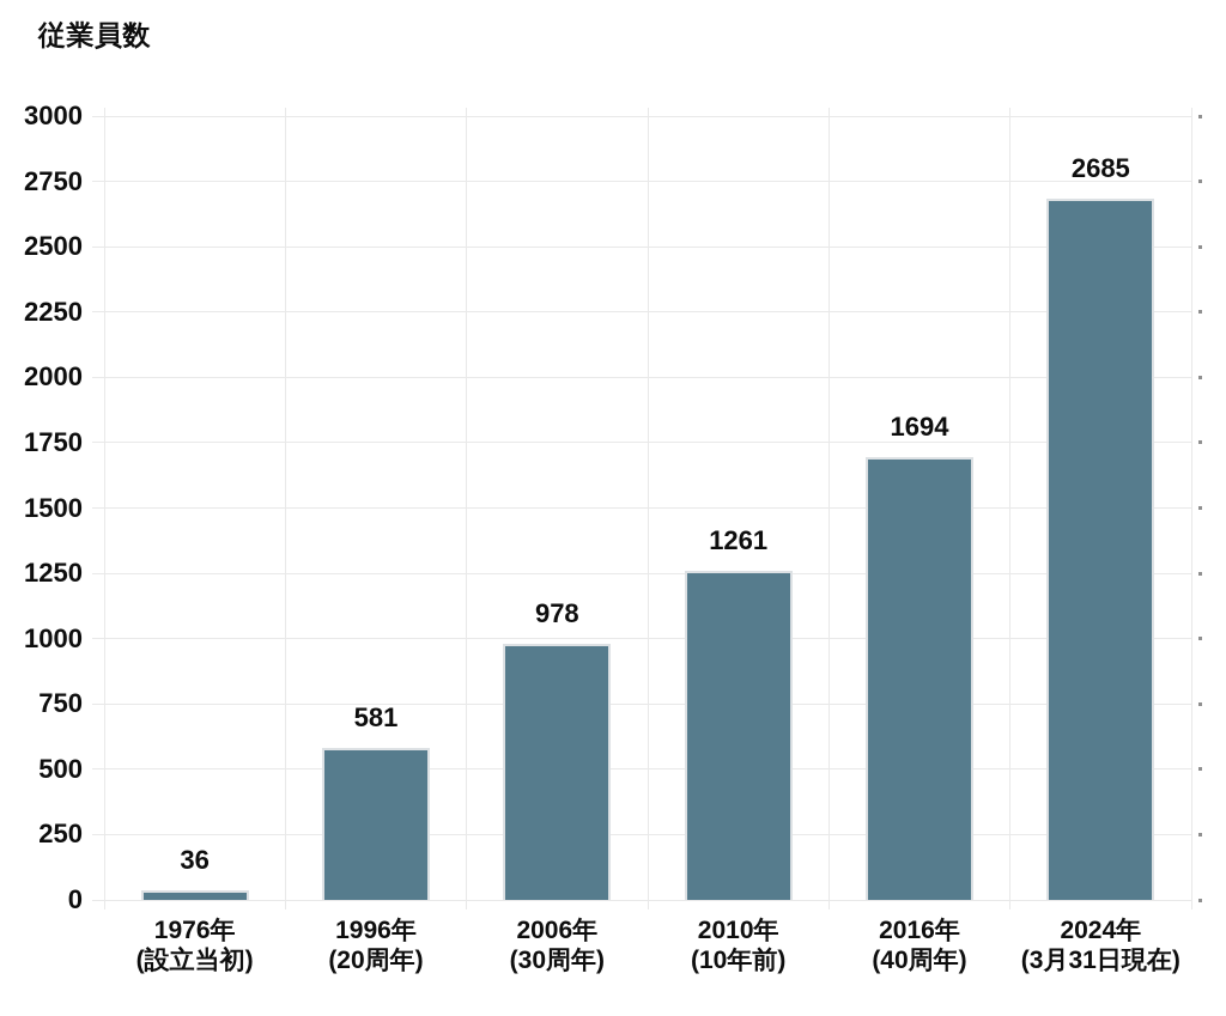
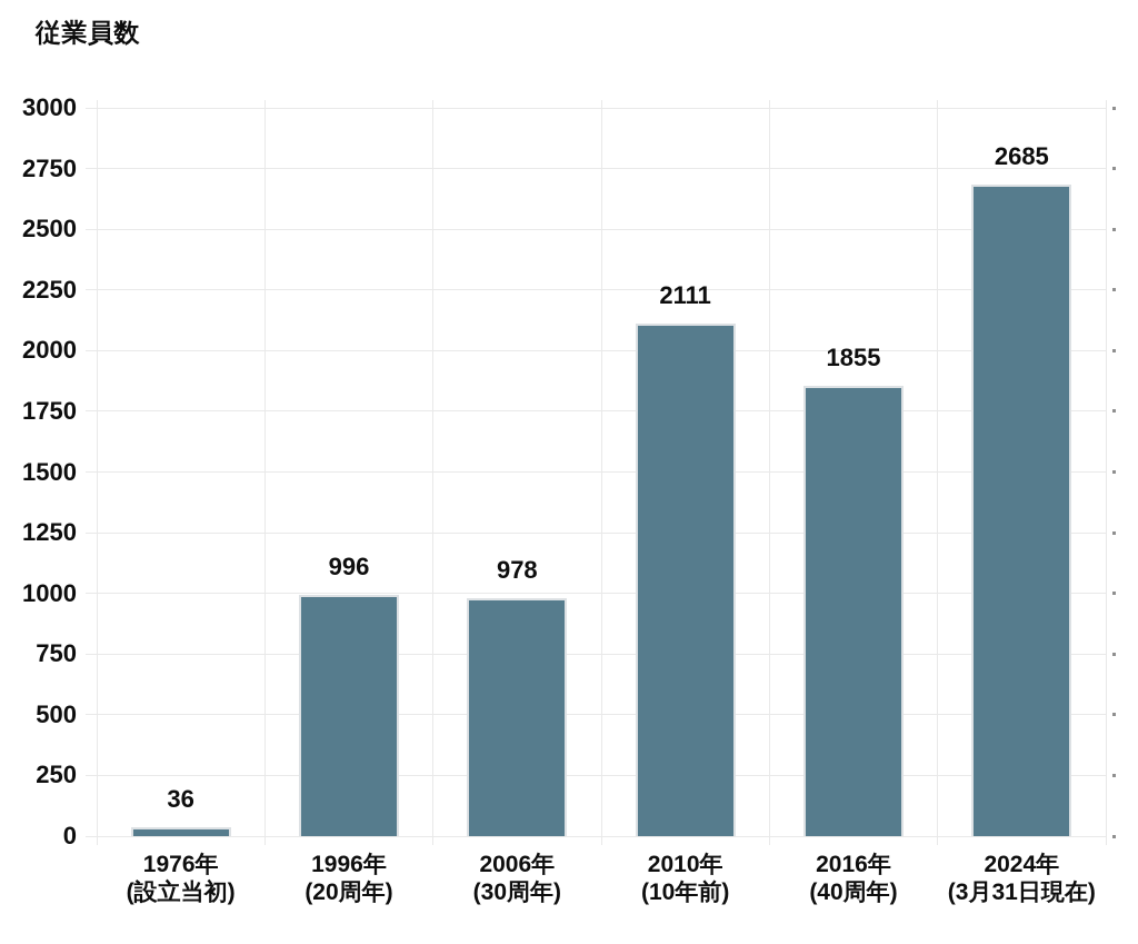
1996年 (20周年): 581 -> 996
2010年 (10年前): 1261 -> 2111
2016年 (40周年): 1694 -> 1855
